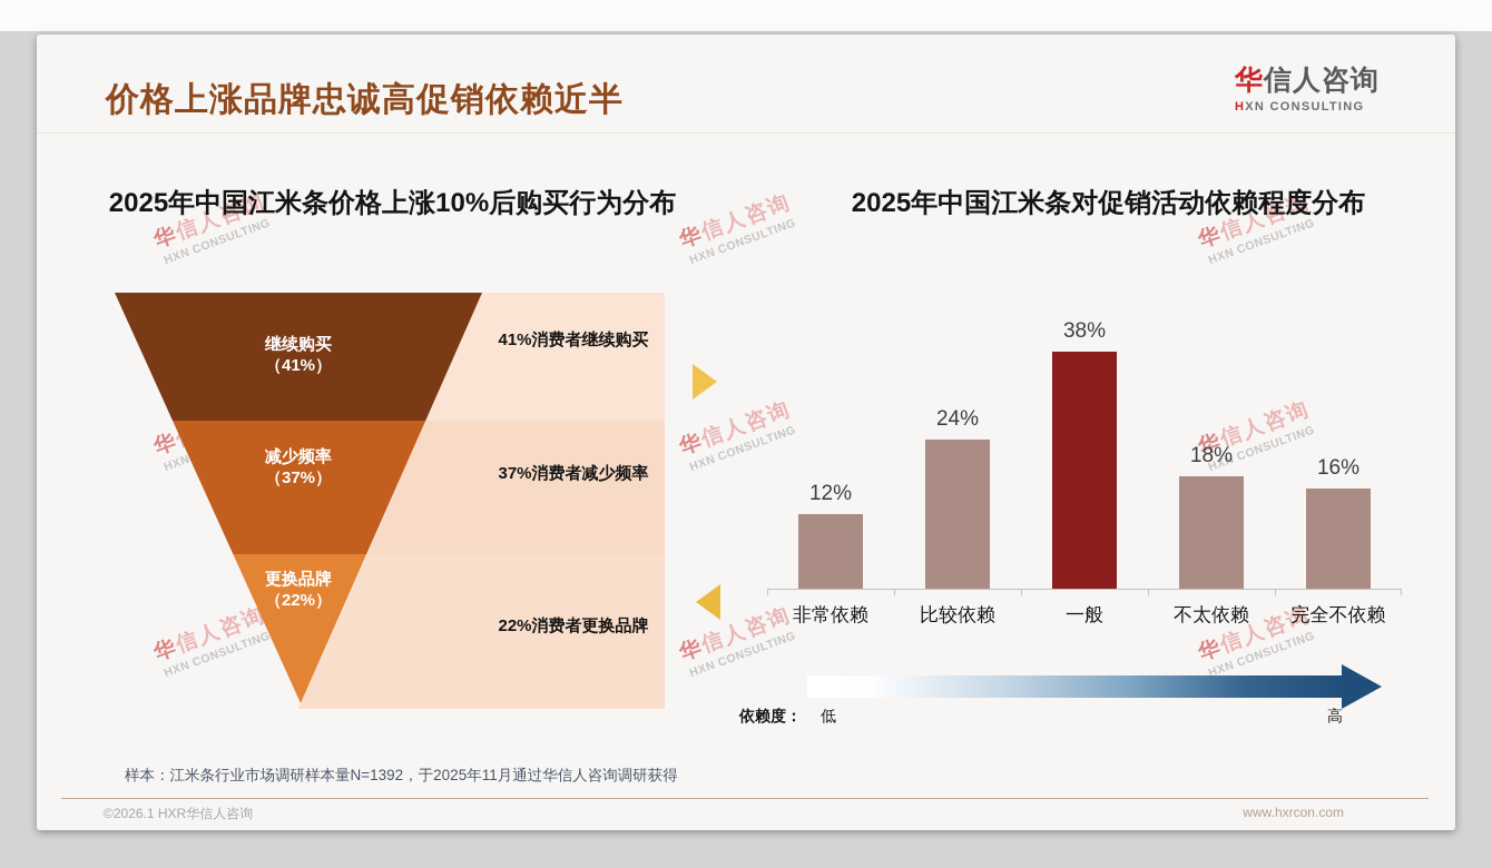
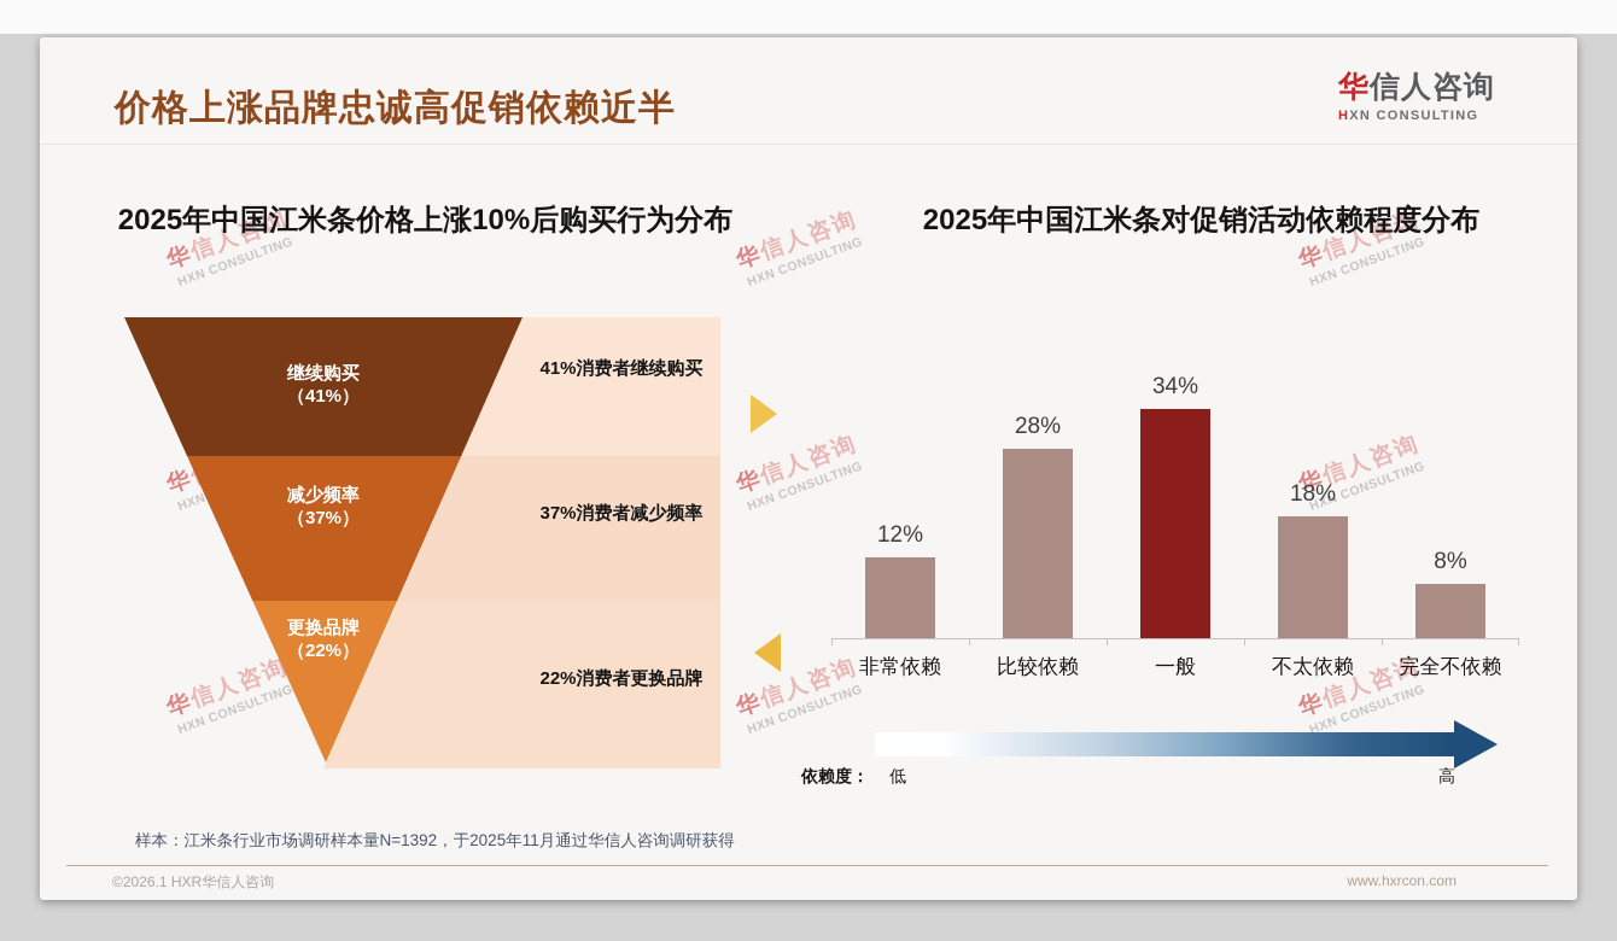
2025年中国江米条对促销活动依赖程度分布/比较依赖: 24% -> 28%
2025年中国江米条对促销活动依赖程度分布/一般: 38% -> 34%
2025年中国江米条对促销活动依赖程度分布/完全不依赖: 16% -> 8%
